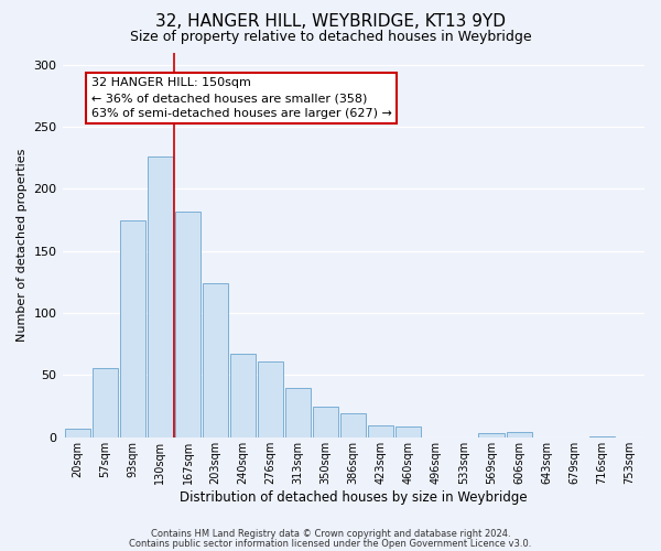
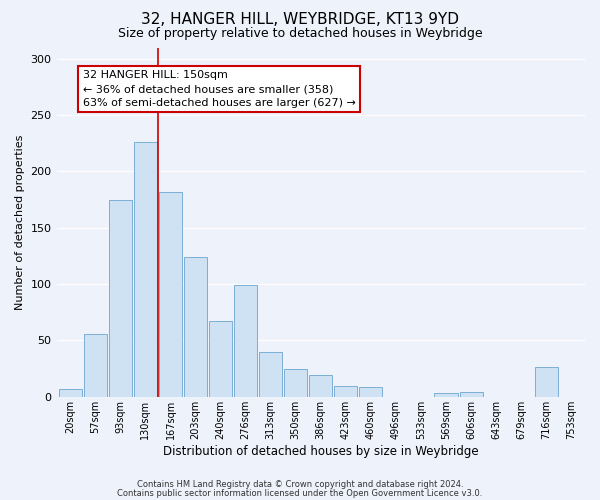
276sqm: 61 -> 99
716sqm: 1 -> 26
